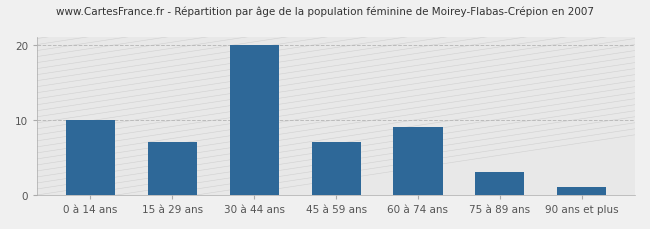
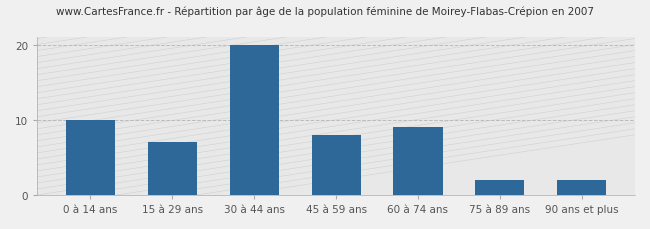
45 à 59 ans: 7 -> 8
75 à 89 ans: 3 -> 2
90 ans et plus: 1 -> 2
